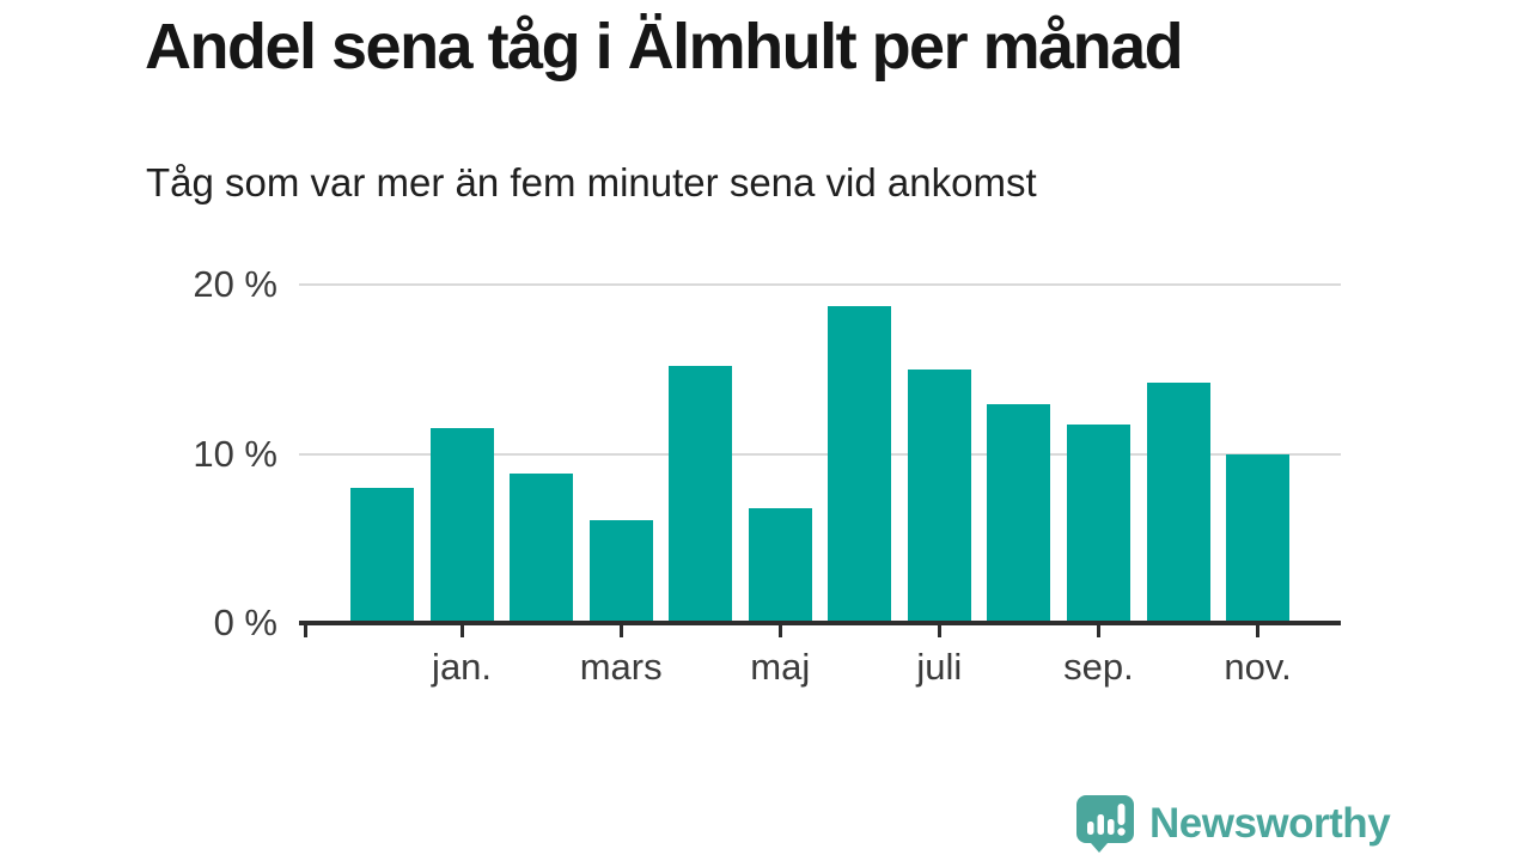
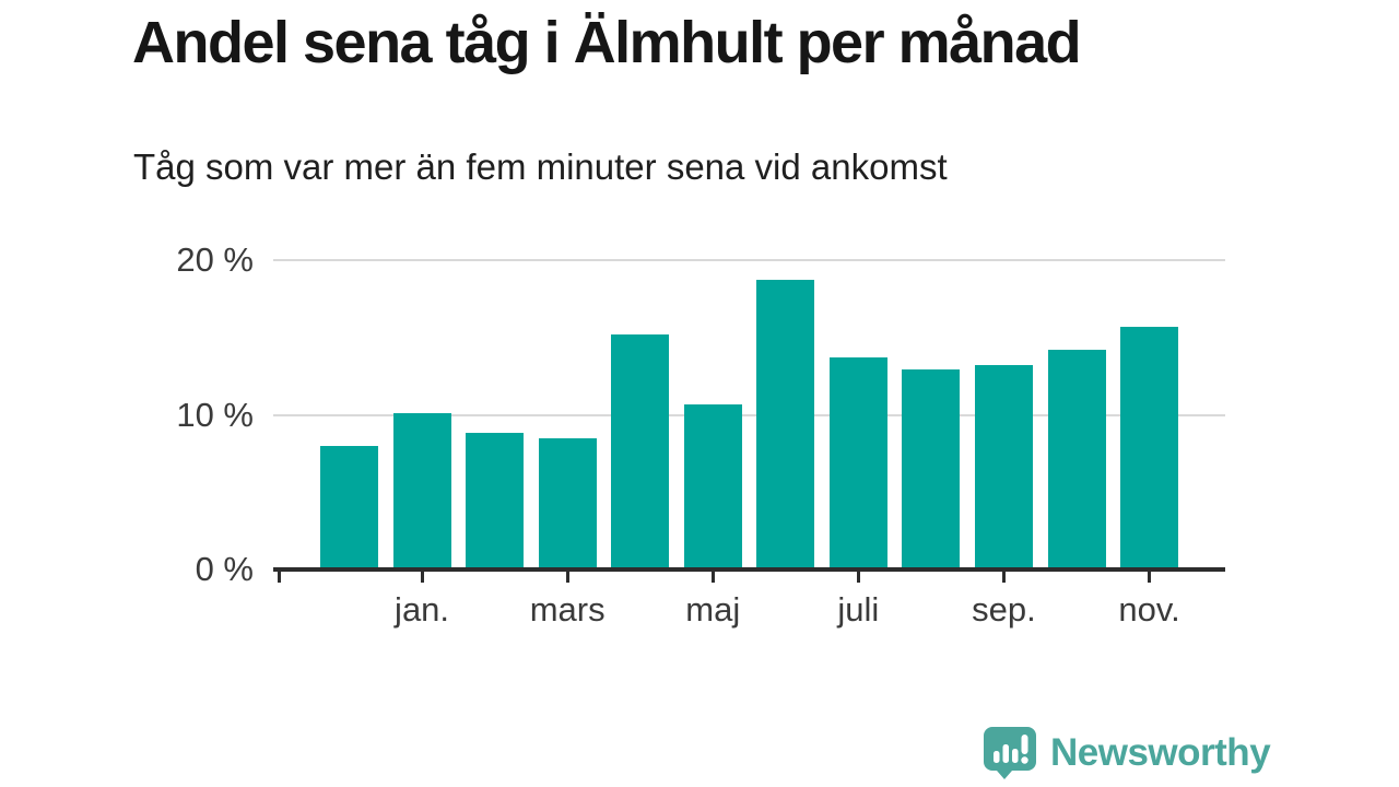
jan.: 11.5% -> 10.1%
mars: 6.1% -> 8.5%
maj: 6.8% -> 10.7%
juli: 15.0% -> 13.7%
sep.: 11.7% -> 13.2%
nov.: 10.0% -> 15.7%
